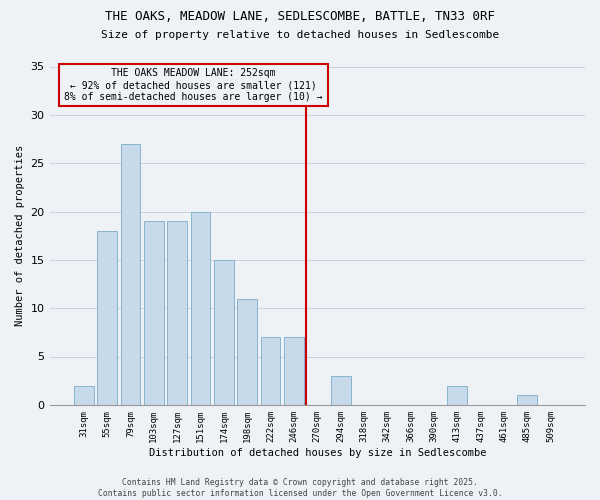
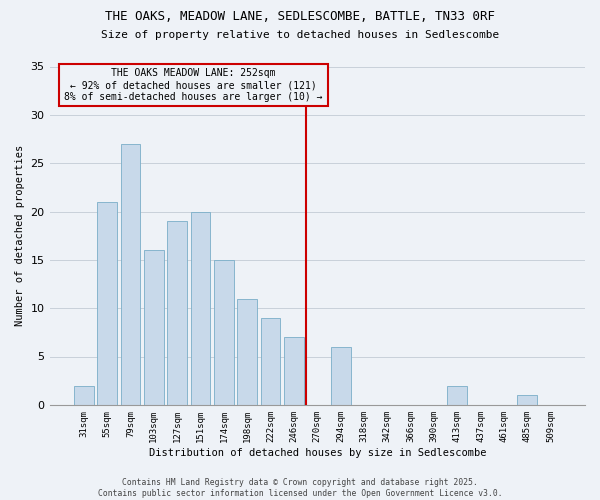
55sqm: 18 -> 21
103sqm: 19 -> 16
222sqm: 7 -> 9
294sqm: 3 -> 6
